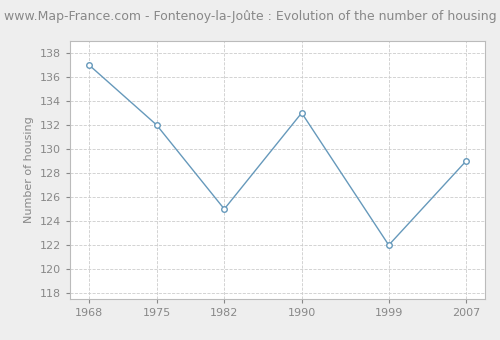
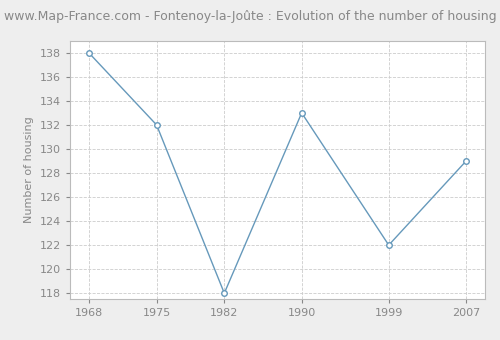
1968: 137 -> 138
1982: 125 -> 118
